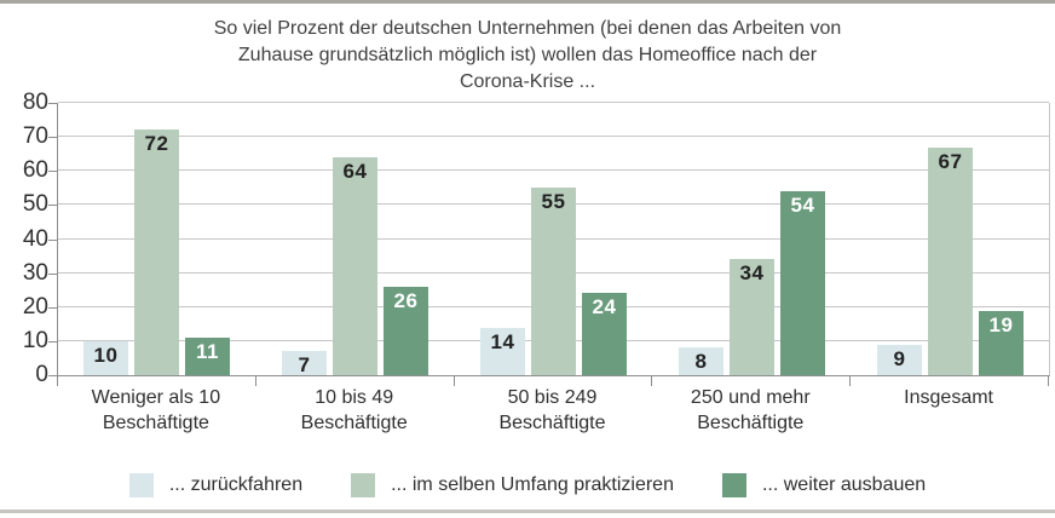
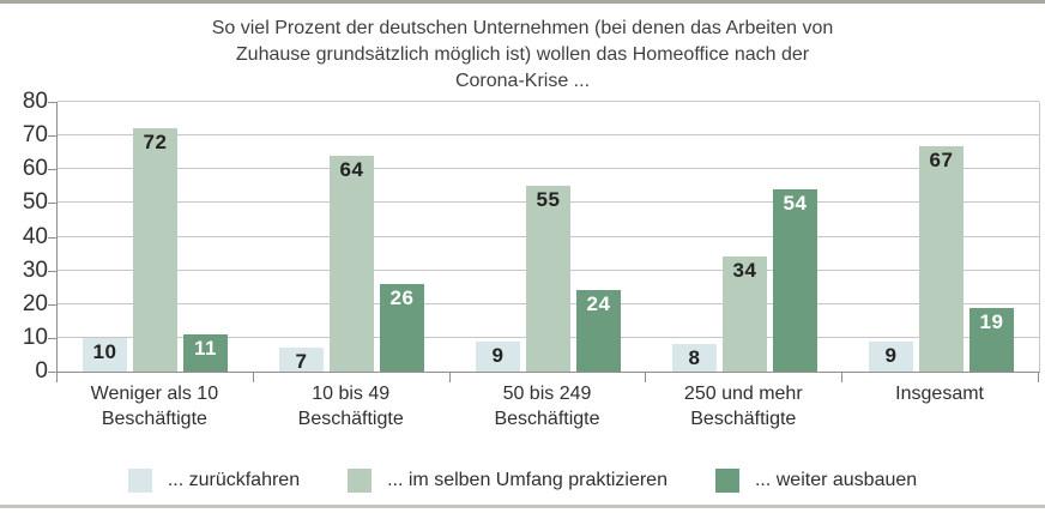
... zurückfahren/50 bis 249 Beschäftigte: 14 -> 9
